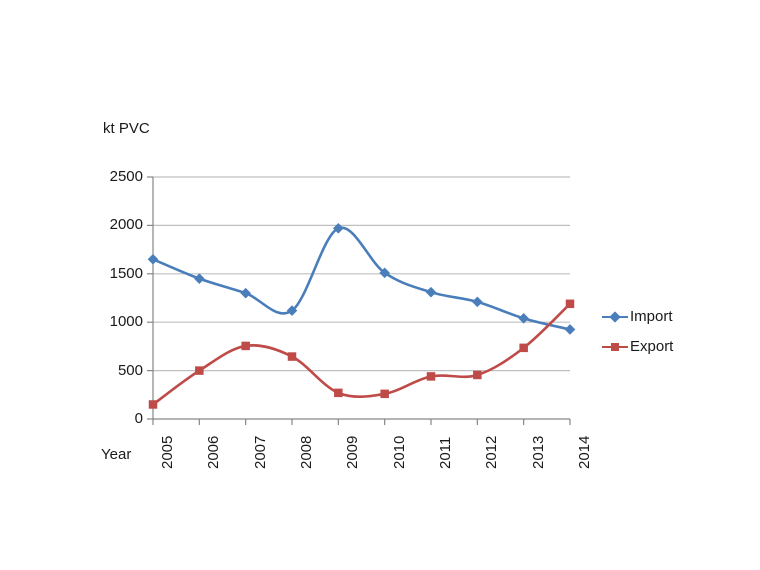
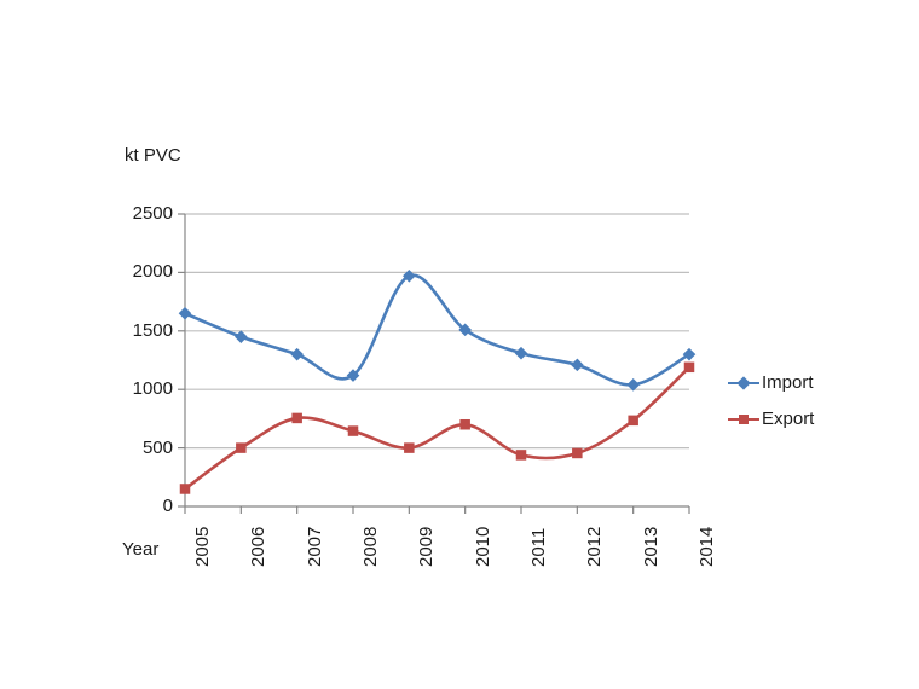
Export/2009: 300 -> 500
Export/2010: 300 -> 700
Import/2014: 900 -> 1300
